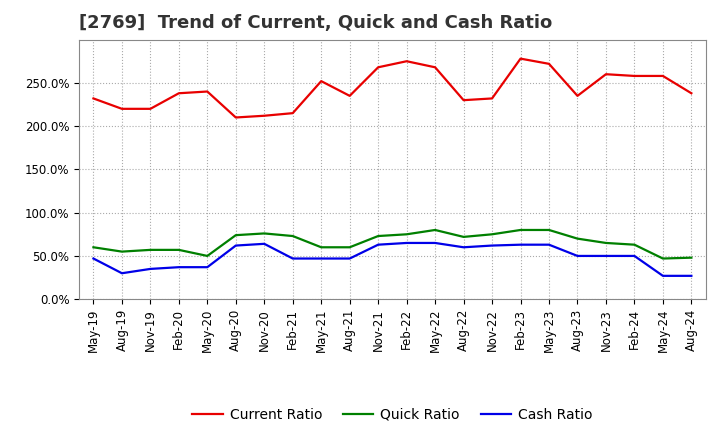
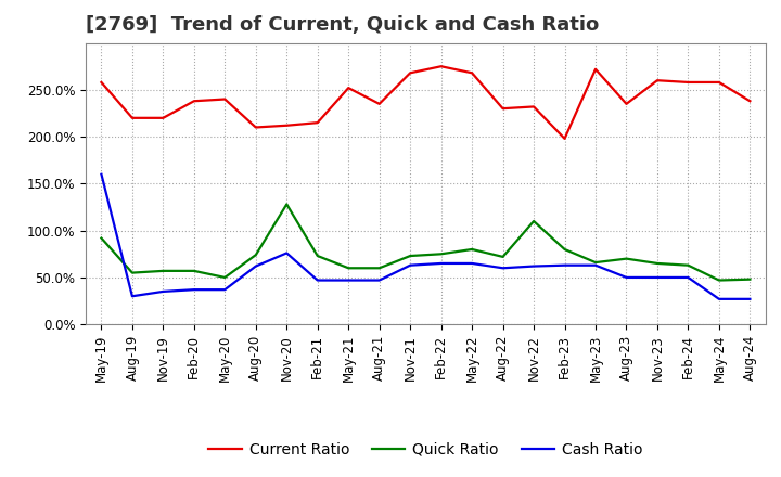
Current Ratio/May-19: 232% -> 258%
Quick Ratio/May-19: 60% -> 92%
Cash Ratio/May-19: 47% -> 160%
Quick Ratio/Nov-20: 76% -> 128%
Cash Ratio/Nov-20: 64% -> 76%
Quick Ratio/Nov-22: 75% -> 110%
Current Ratio/Feb-23: 278% -> 198%
Quick Ratio/May-23: 80% -> 66%
